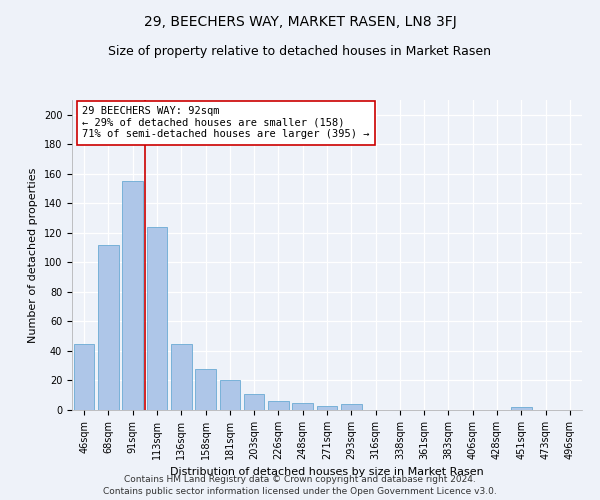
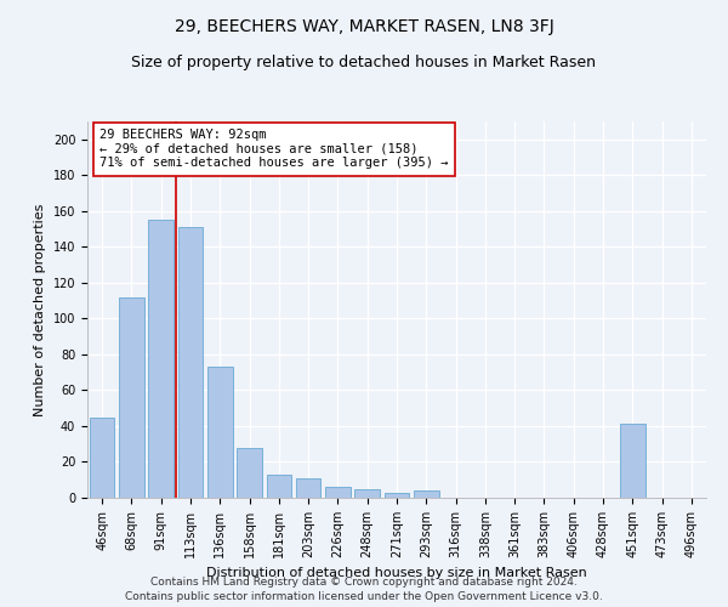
113sqm: 124 -> 151
136sqm: 45 -> 73
181sqm: 20 -> 13
451sqm: 2 -> 41
